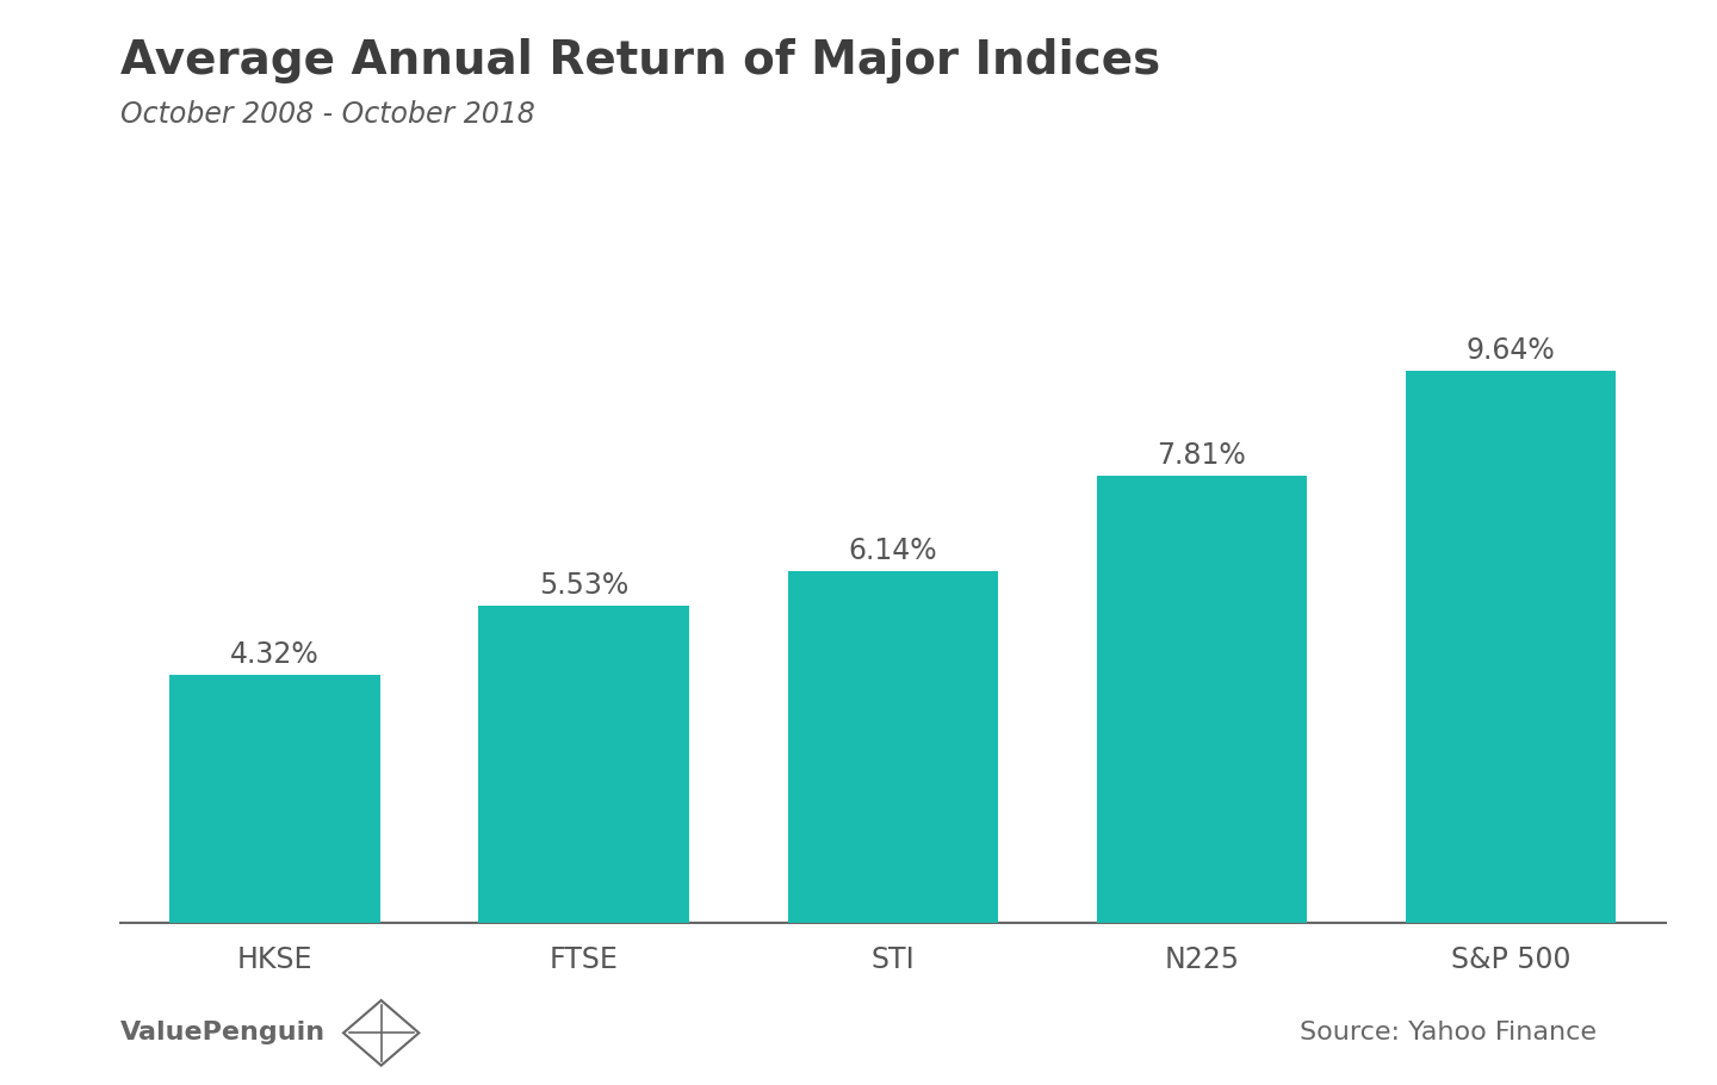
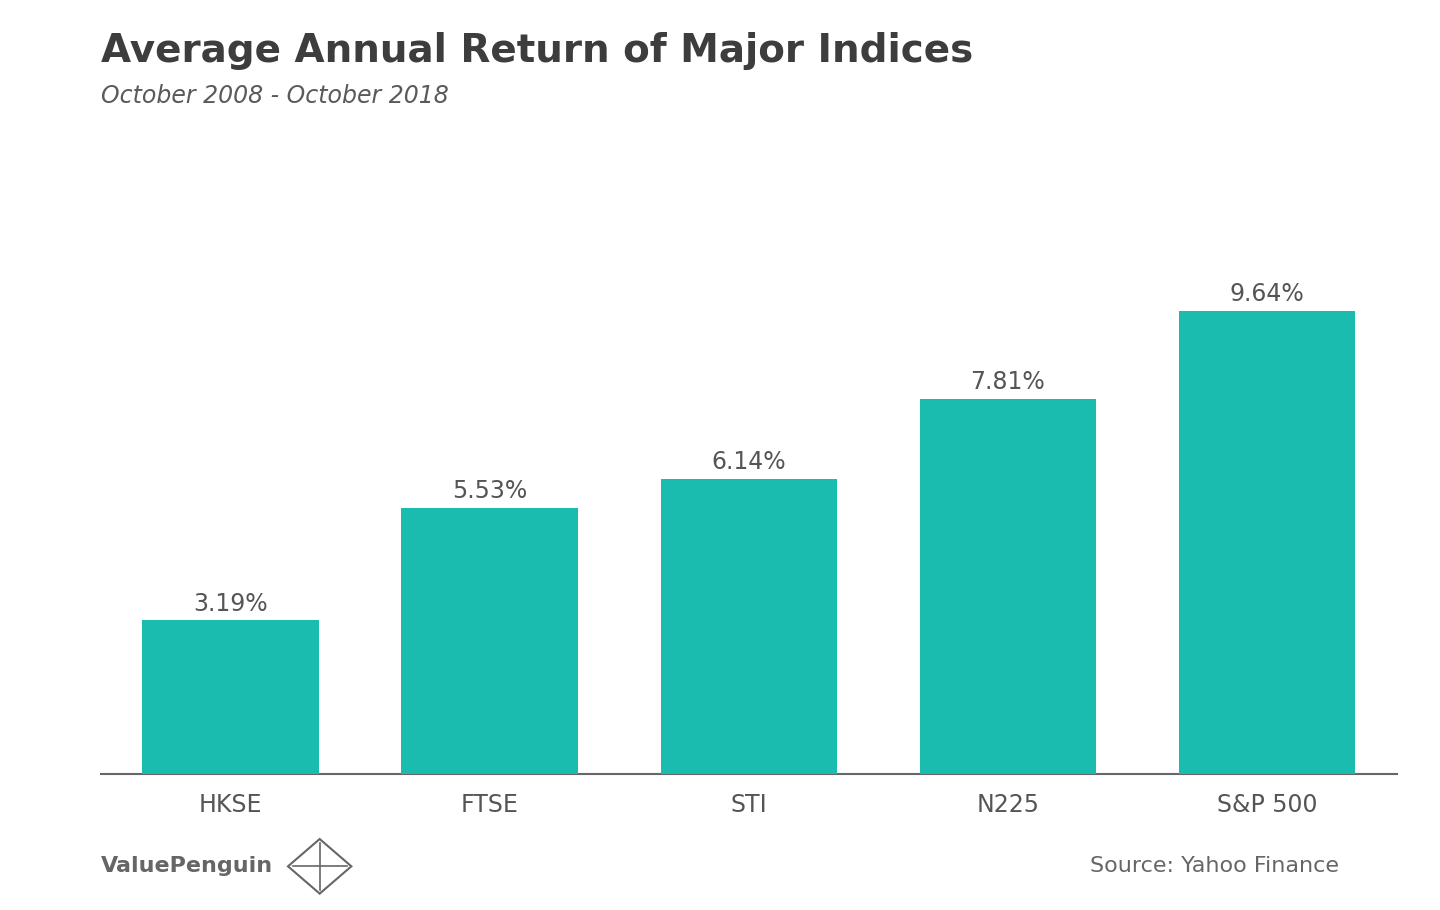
HKSE: 4.32% -> 3.19%
